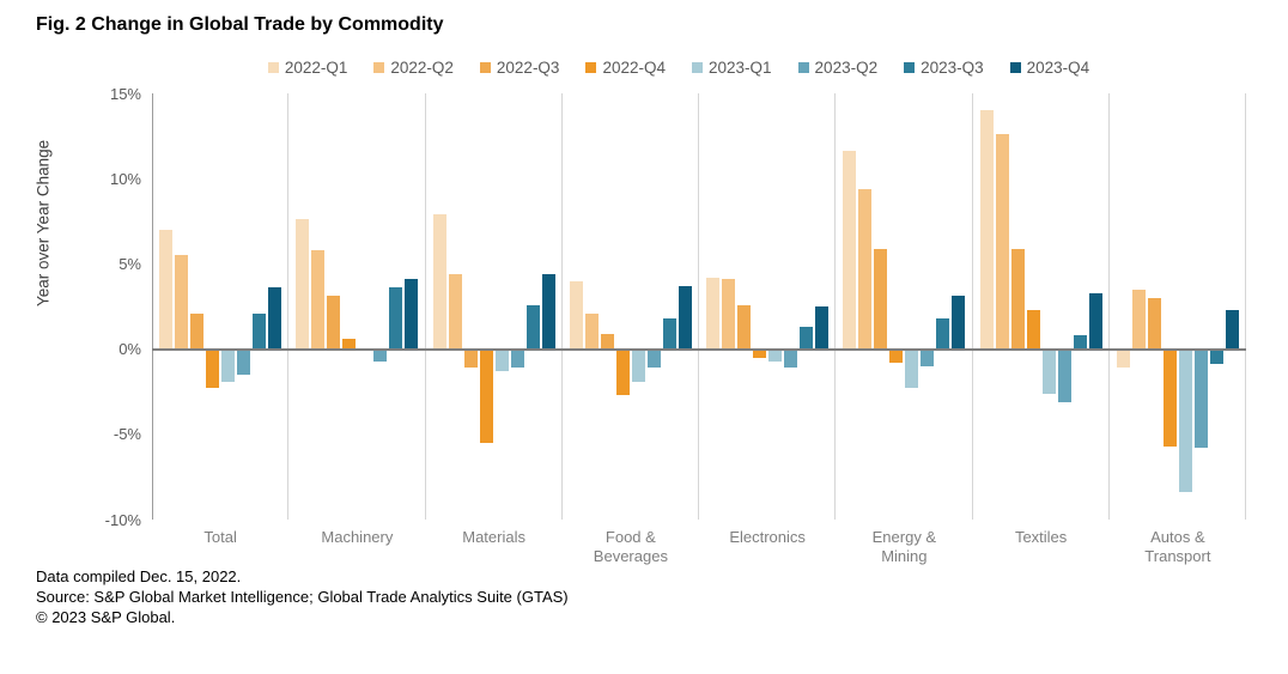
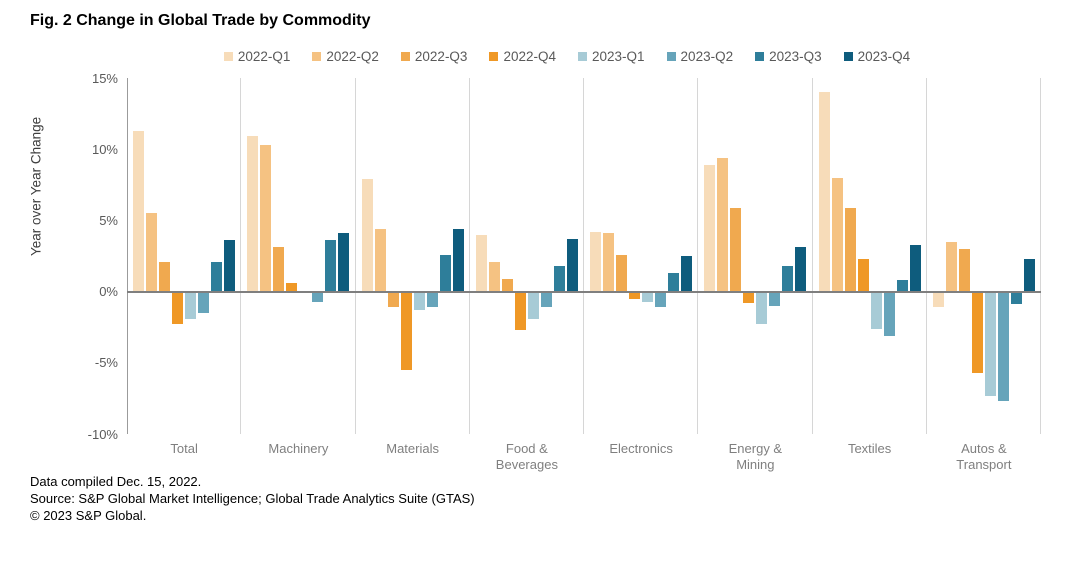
2022-Q1/Total: 7.0% -> 11.3%
2022-Q1/Machinery: 7.6% -> 10.9%
2022-Q2/Machinery: 5.8% -> 10.3%
2022-Q1/Energy & Mining: 11.6% -> 8.9%
2022-Q2/Textiles: 12.6% -> 8.0%
2023-Q1/Autos & Transport: -8.4% -> -7.3%
2023-Q2/Autos & Transport: -5.8% -> -7.7%
